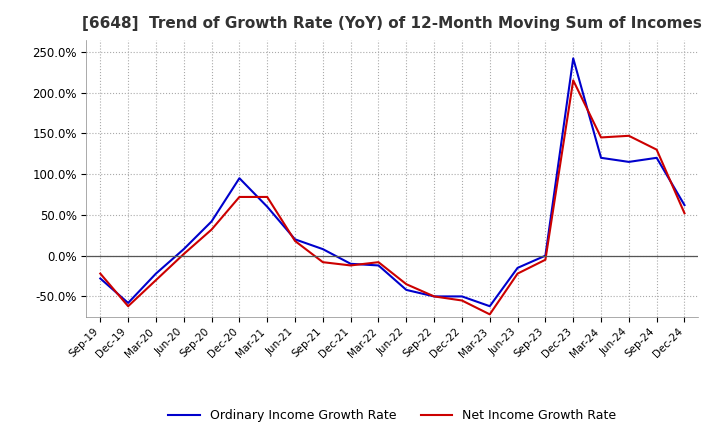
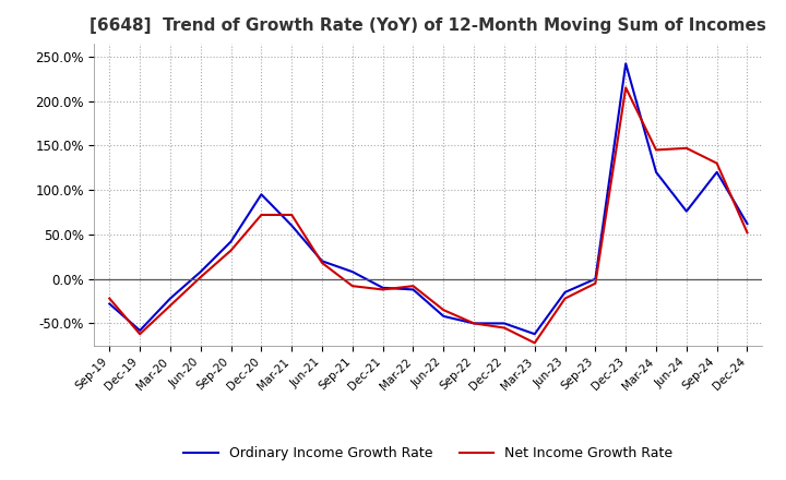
Ordinary Income Growth Rate/Jun-24: 115% -> 76%
